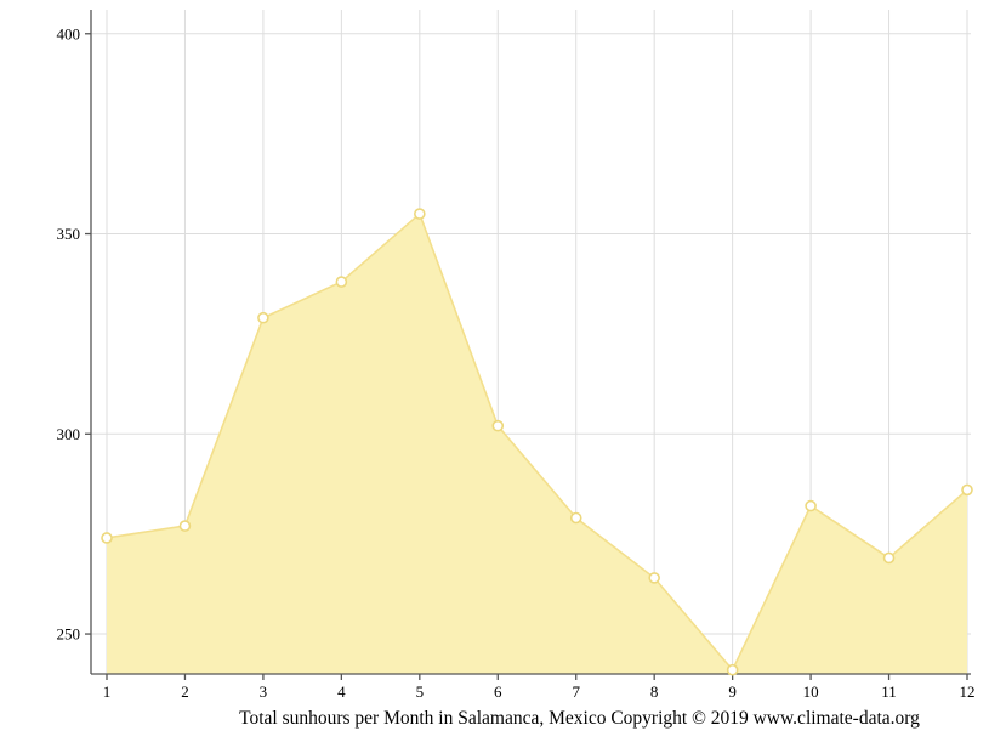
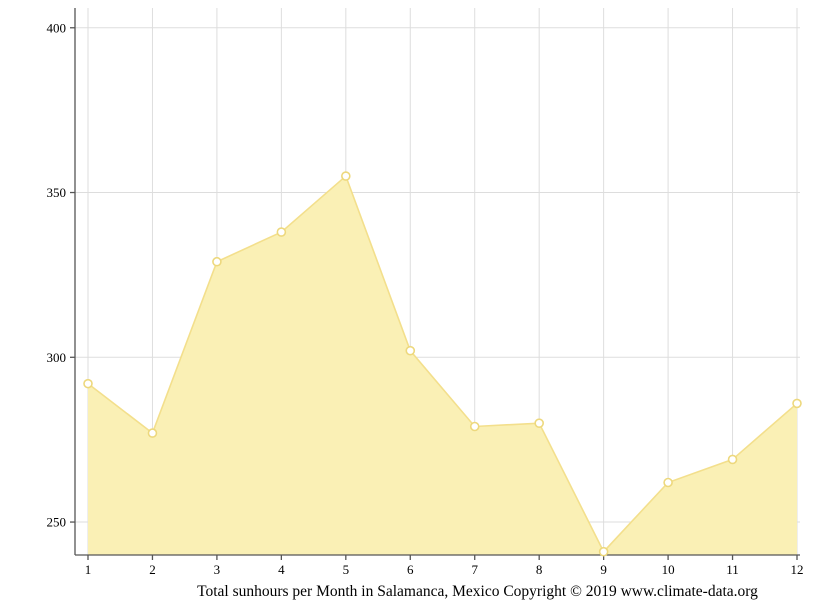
1: 274 -> 292
8: 264 -> 280
10: 282 -> 262
